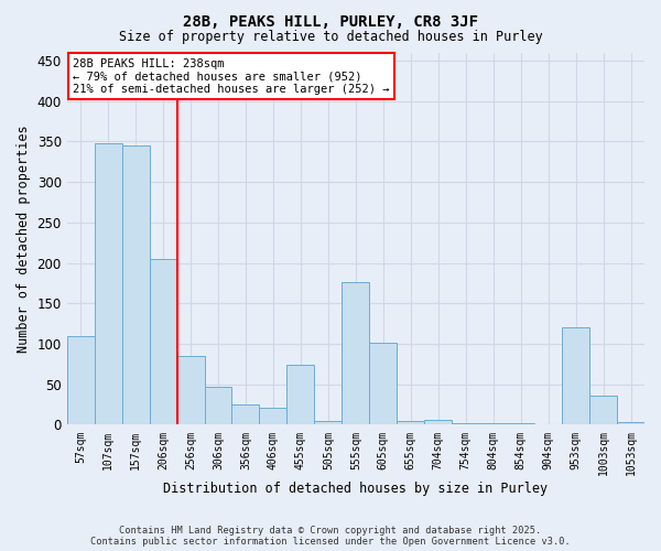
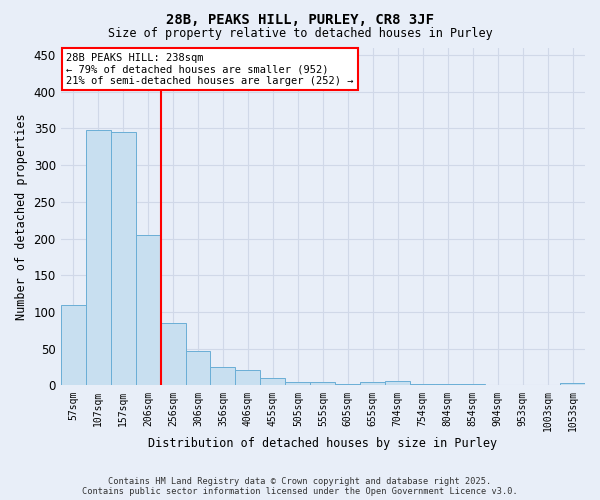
455sqm: 74 -> 10
555sqm: 176 -> 5
605sqm: 102 -> 2
953sqm: 120 -> 1
1003sqm: 36 -> 1
